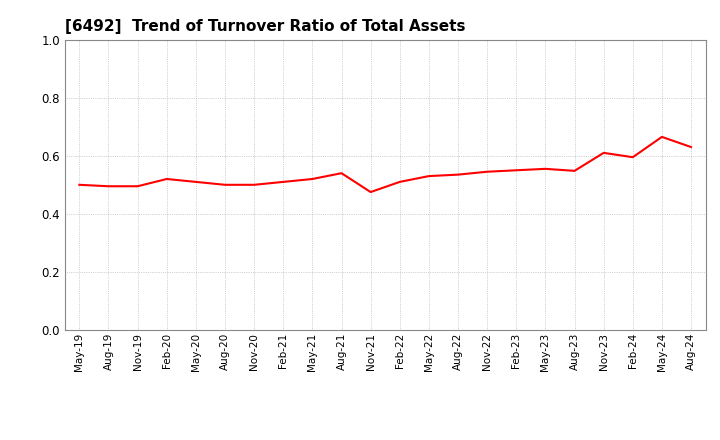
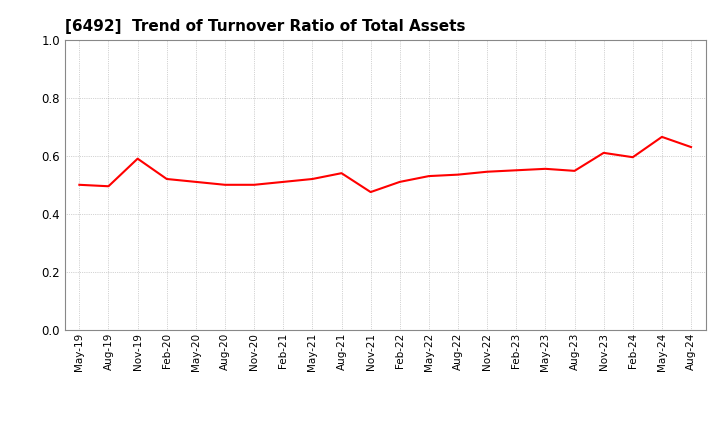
Nov-19: 0.495 -> 0.590
